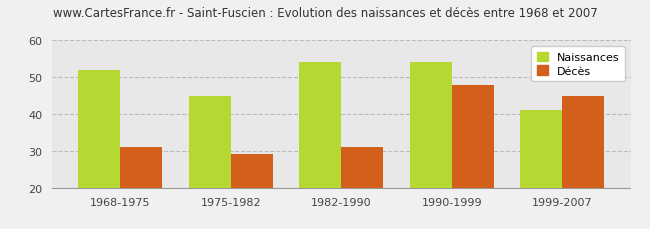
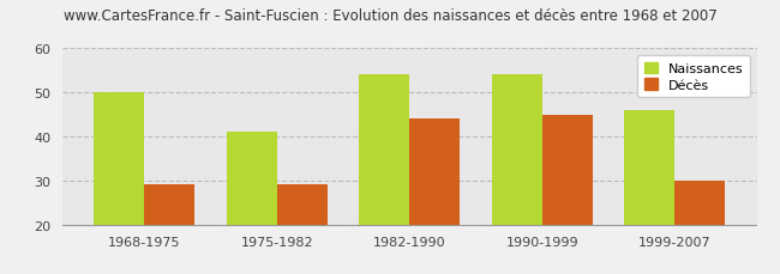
Naissances/1968-1975: 52 -> 50
Décès/1968-1975: 31 -> 29
Naissances/1975-1982: 45 -> 41
Décès/1982-1990: 31 -> 44
Décès/1990-1999: 48 -> 45
Naissances/1999-2007: 41 -> 46
Décès/1999-2007: 45 -> 30
